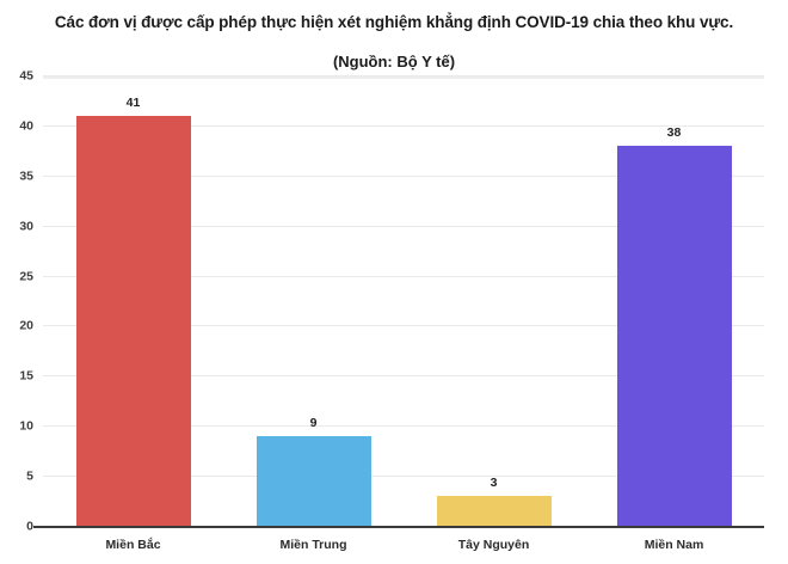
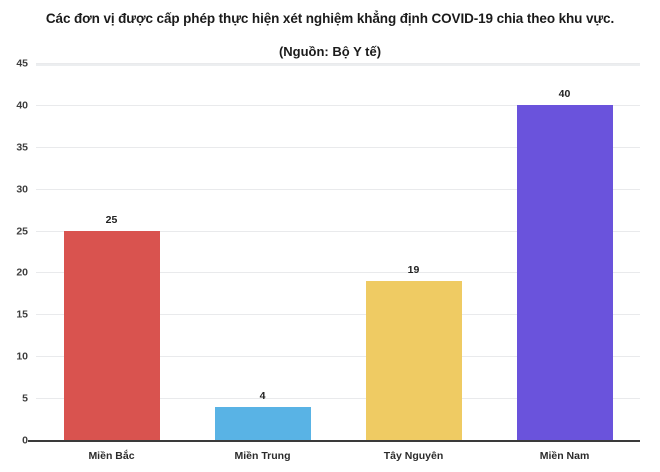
Miền Bắc: 41 -> 25
Miền Trung: 9 -> 4
Tây Nguyên: 3 -> 19
Miền Nam: 38 -> 40
